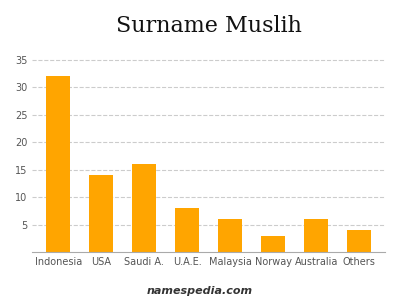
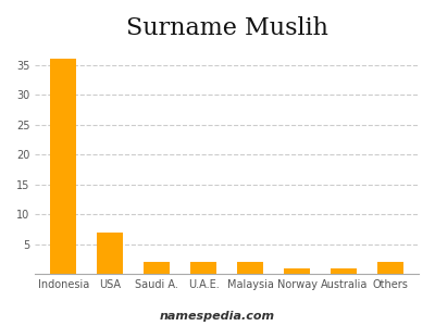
Indonesia: 32 -> 36
USA: 14 -> 7
Saudi A.: 16 -> 2
U.A.E.: 8 -> 2
Malaysia: 6 -> 2
Norway: 3 -> 1
Australia: 6 -> 1
Others: 4 -> 2
